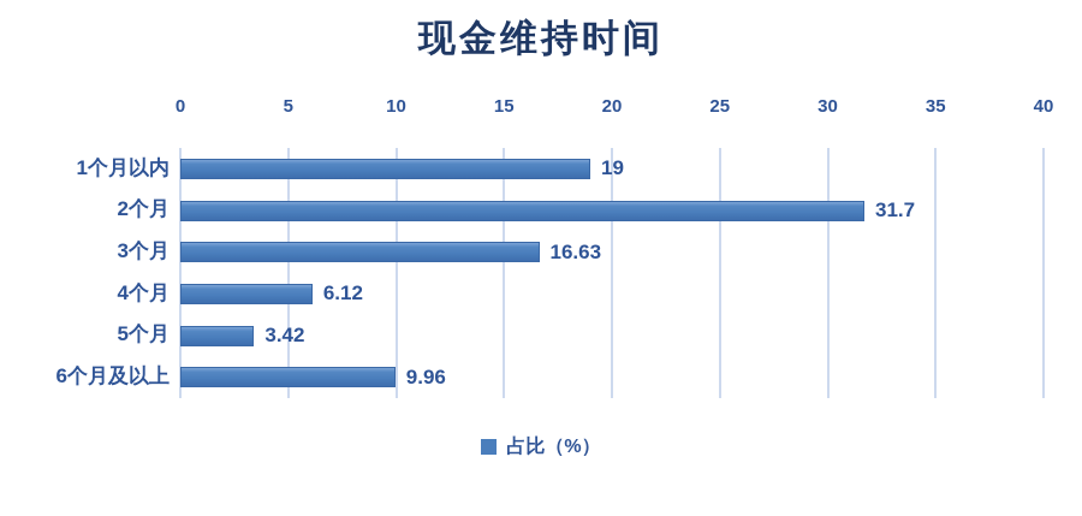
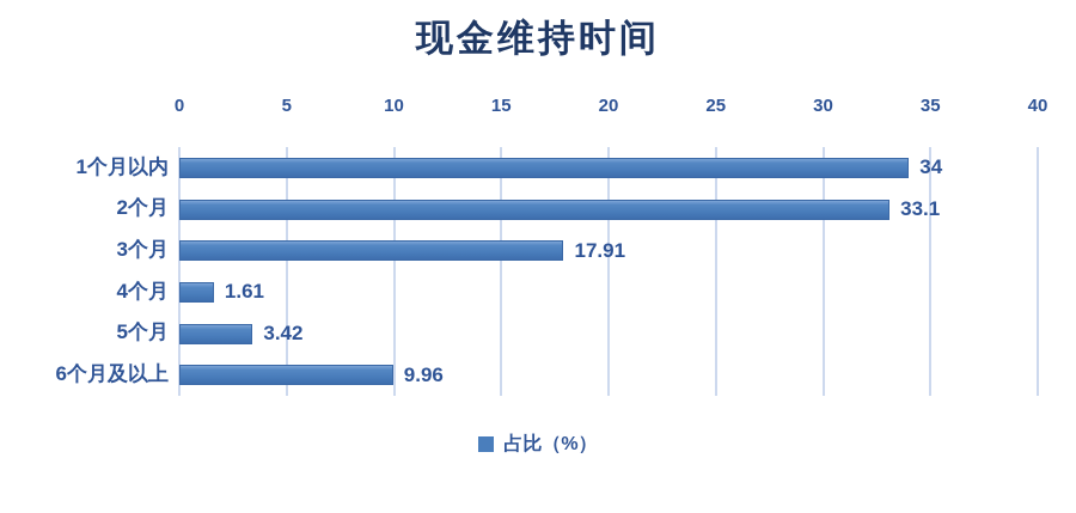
1个月以内: 19 -> 34
2个月: 31.7 -> 33.1
3个月: 16.63 -> 17.91
4个月: 6.12 -> 1.61
